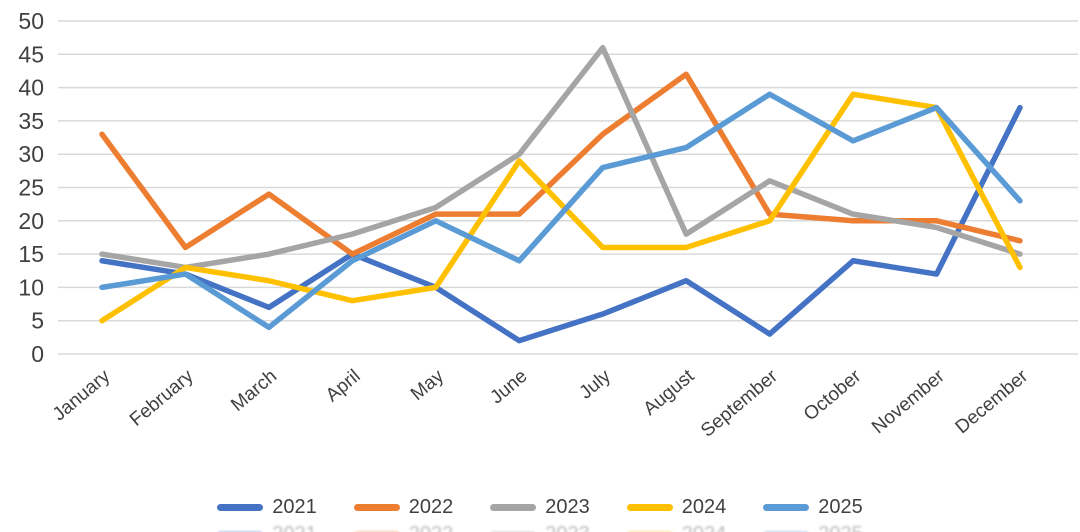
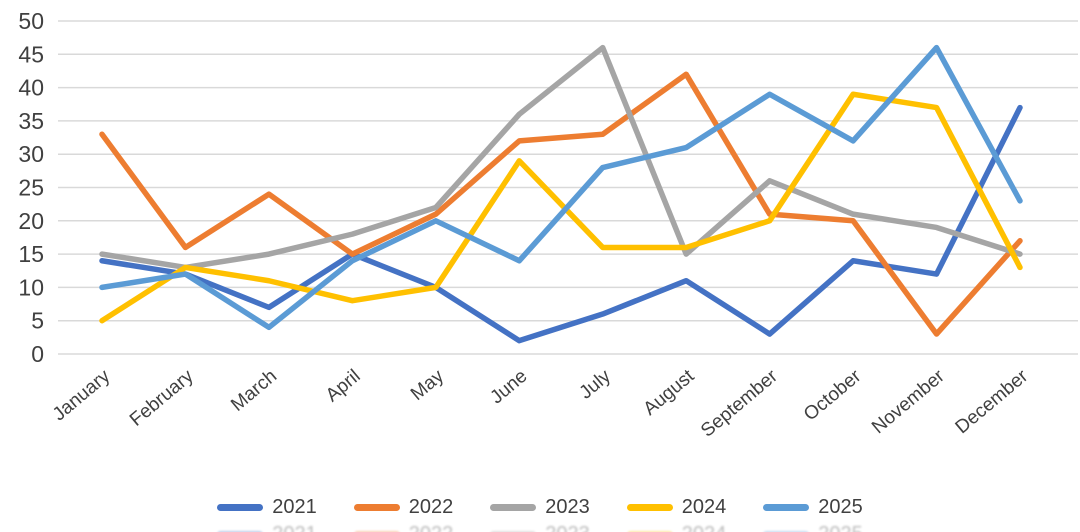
2022/June: 21 -> 32
2023/June: 30 -> 36
2023/August: 18 -> 15
2022/November: 20 -> 3
2025/November: 37 -> 46
